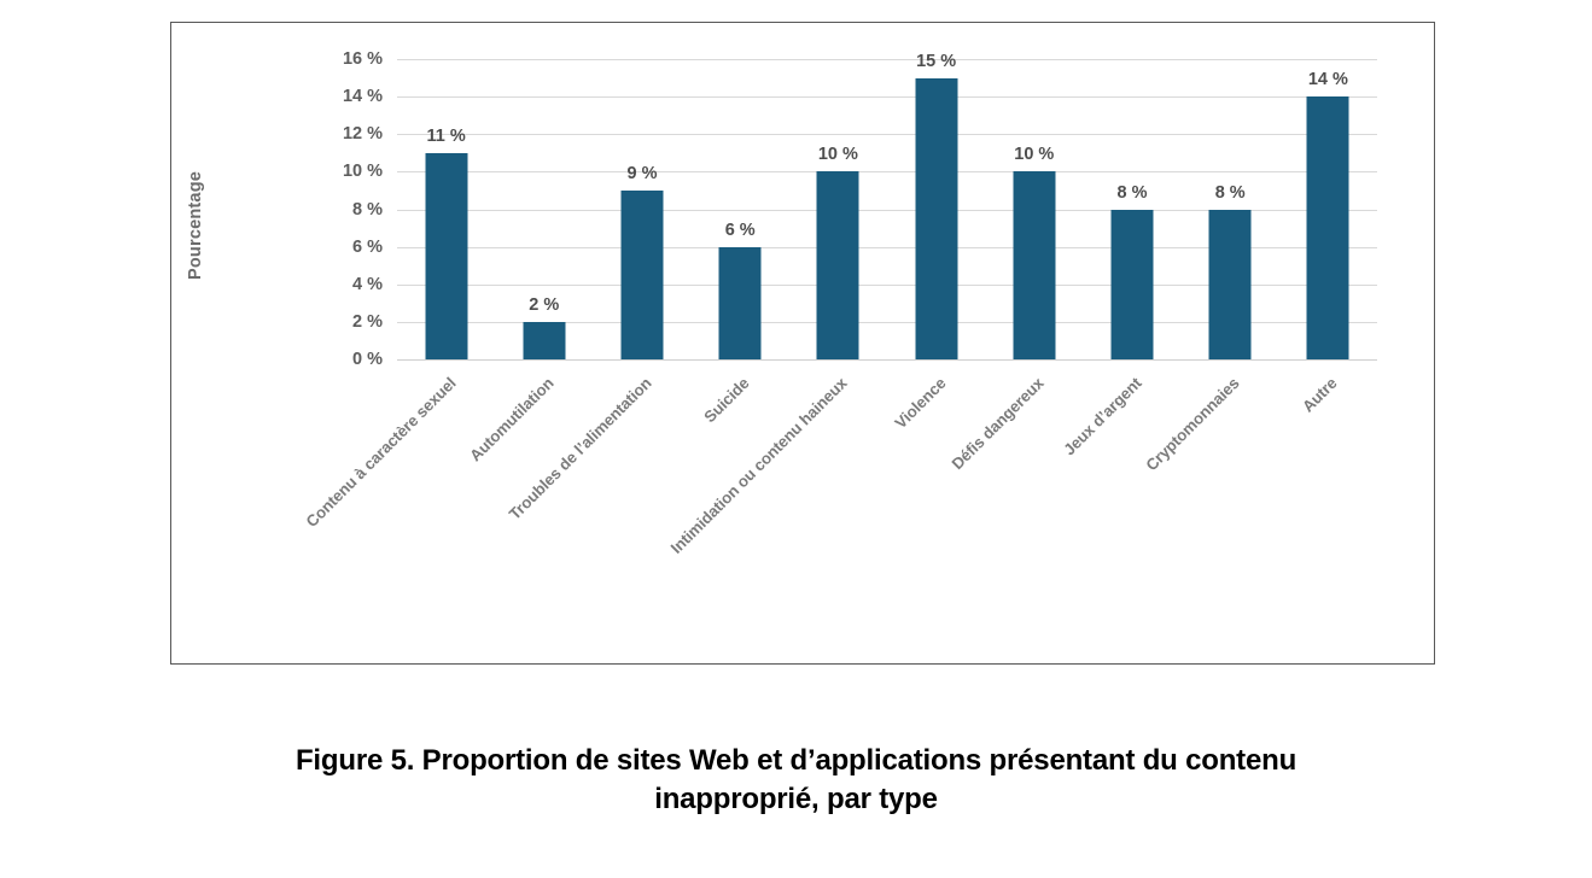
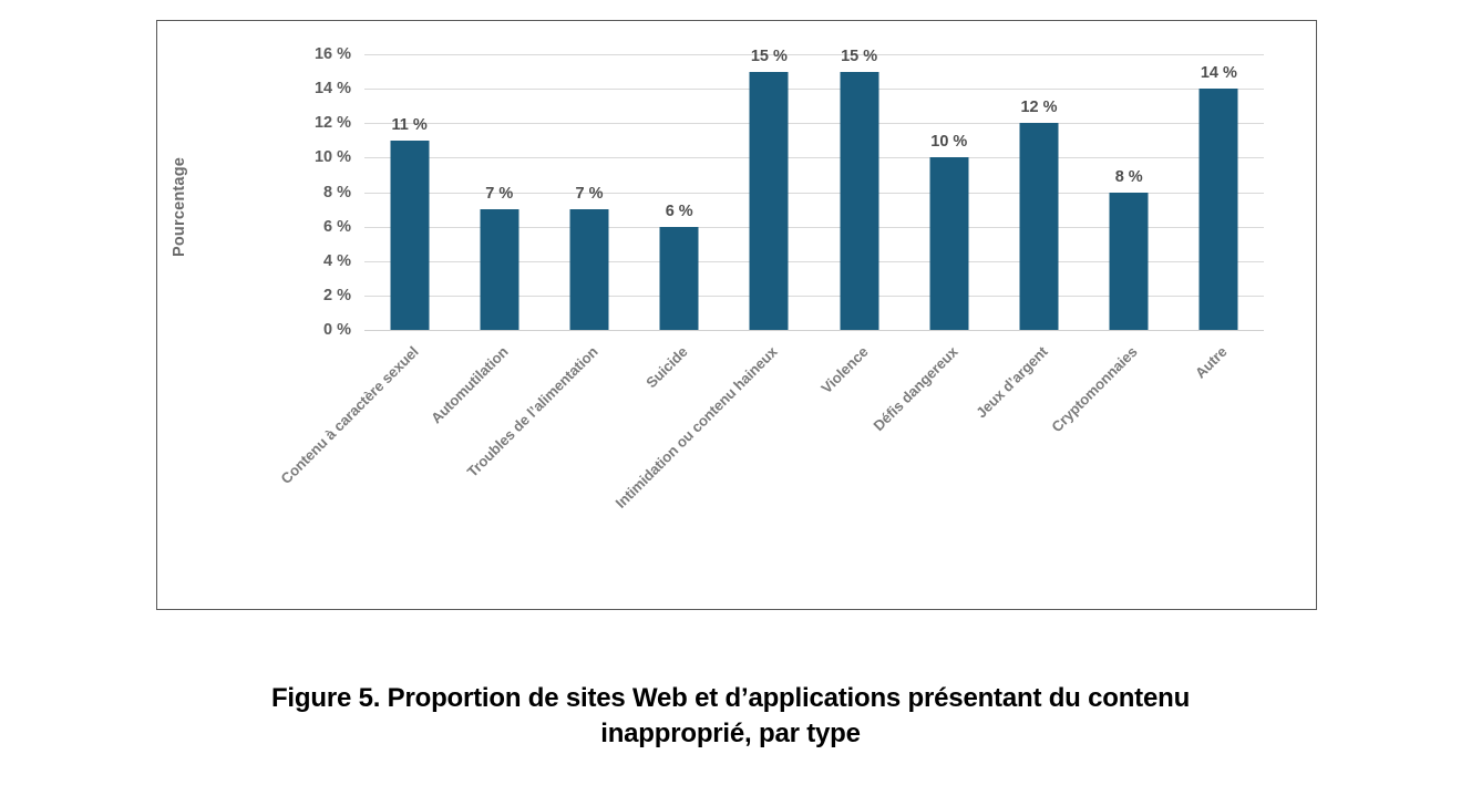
Automutilation: 2 -> 7
Troubles de l’alimentation: 9 -> 7
Intimidation ou contenu haineux: 10 -> 15
Jeux d’argent: 8 -> 12
